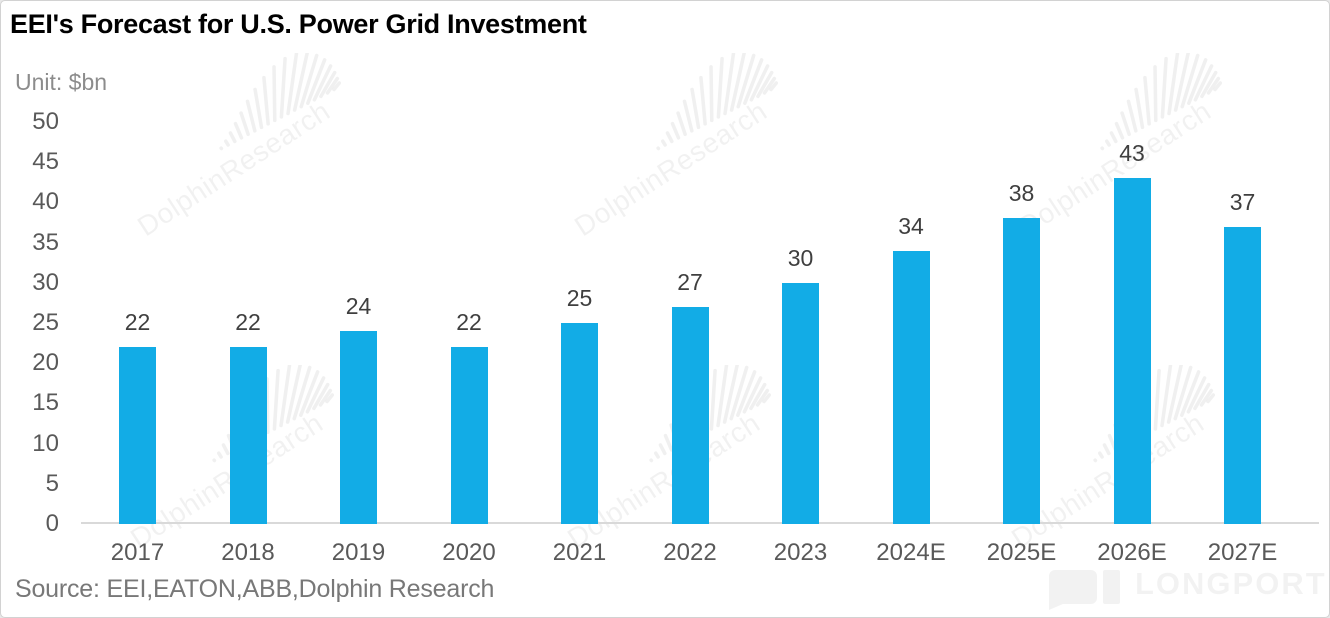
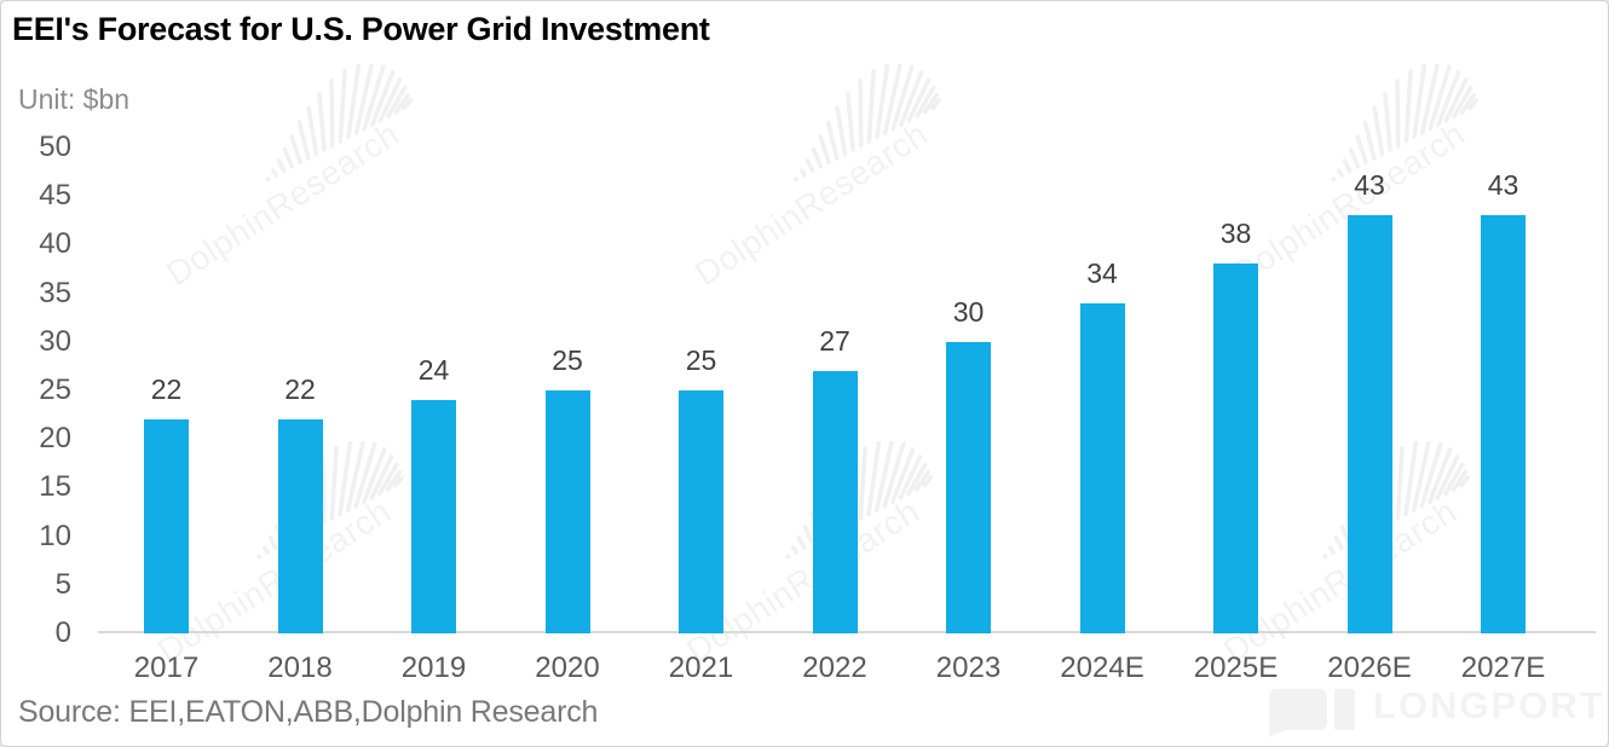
2020: 22 -> 25
2027E: 37 -> 43
